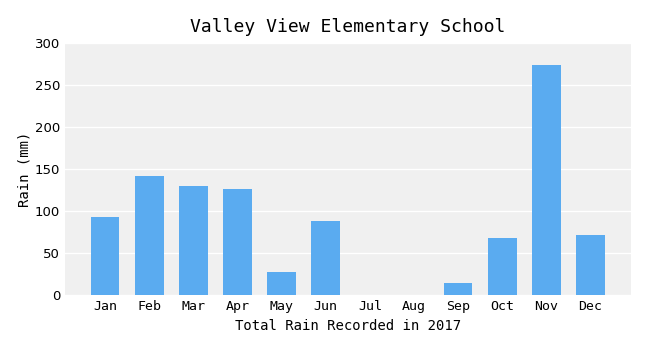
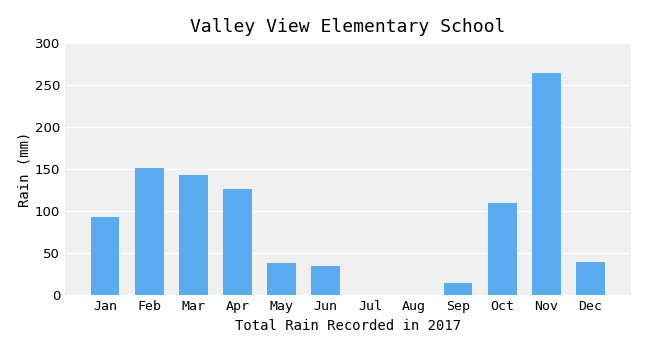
Feb: 142 -> 152
Mar: 130 -> 143
May: 28 -> 38
Jun: 88 -> 35
Oct: 68 -> 110
Nov: 274 -> 265
Dec: 72 -> 40
